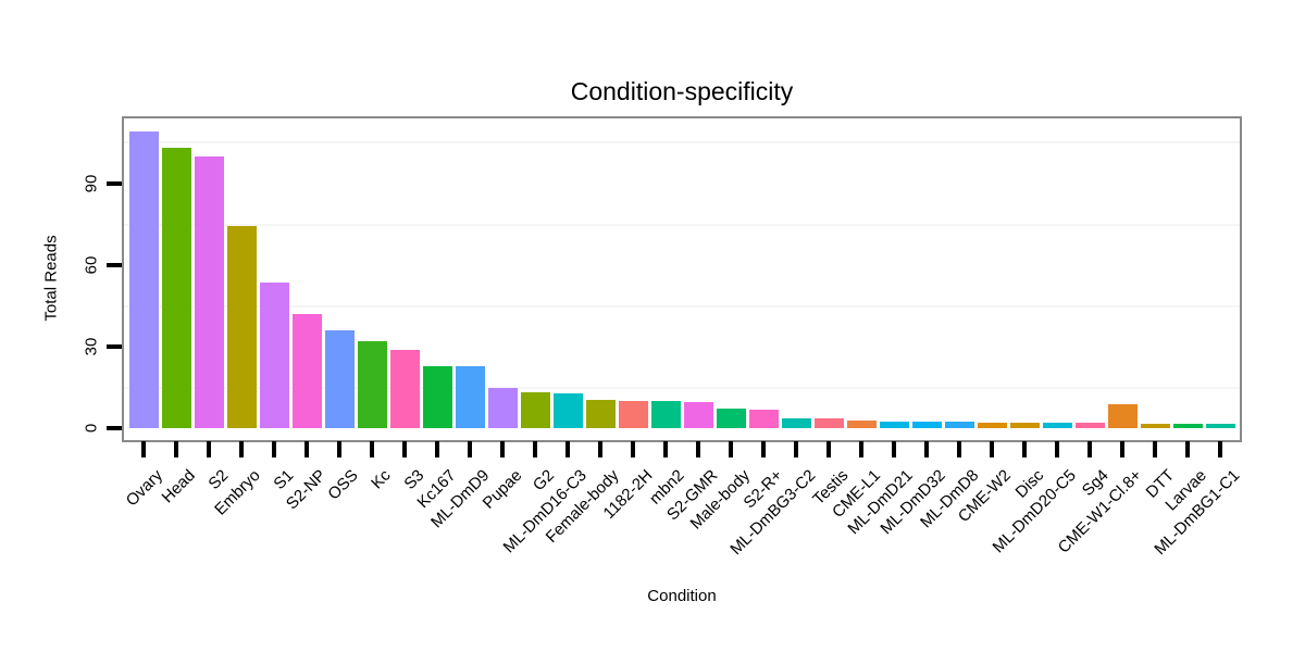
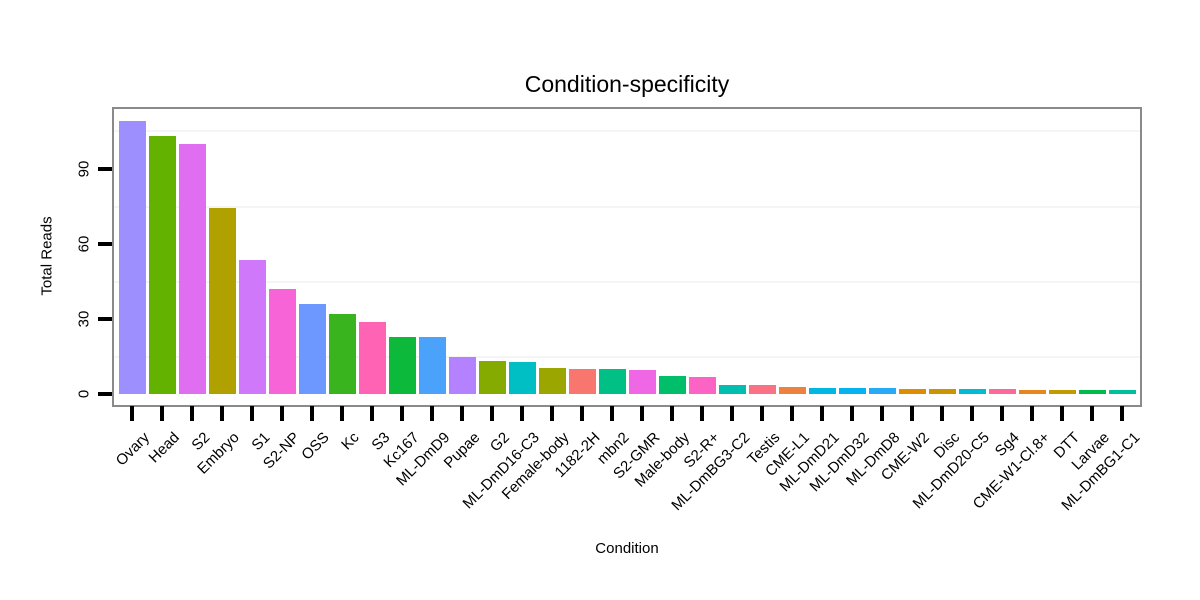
CME-W1-Cl.8+: 9 -> 2
